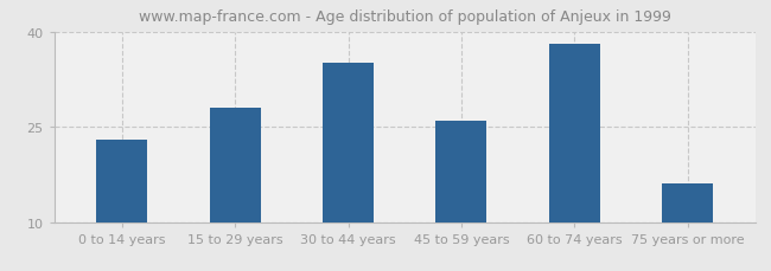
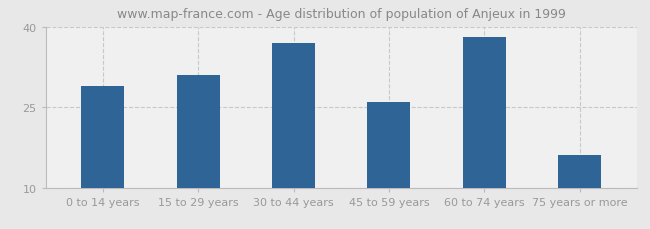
0 to 14 years: 23 -> 29
15 to 29 years: 28 -> 31
30 to 44 years: 35 -> 37
